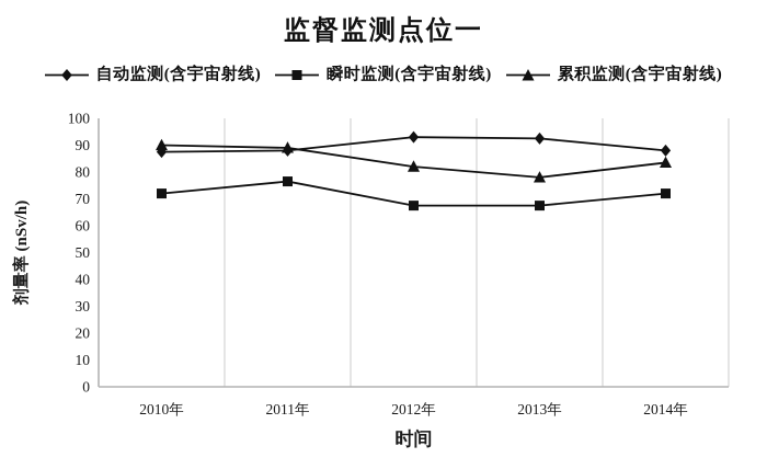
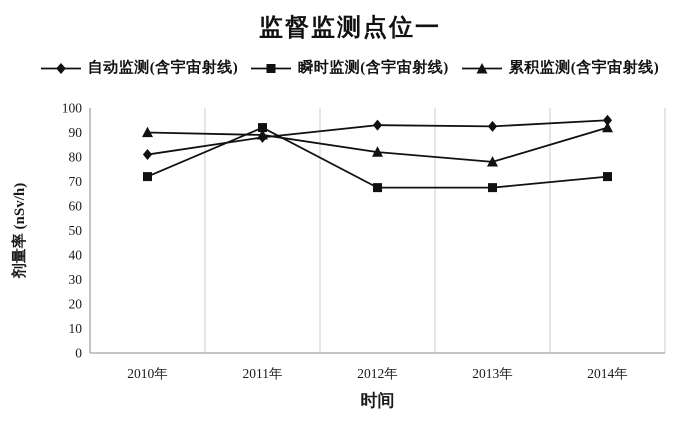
自动监测(含宇宙射线)/2010年: 88 -> 81
瞬时监测(含宇宙射线)/2011年: 76 -> 92
自动监测(含宇宙射线)/2014年: 88 -> 95
累积监测(含宇宙射线)/2014年: 84 -> 92
